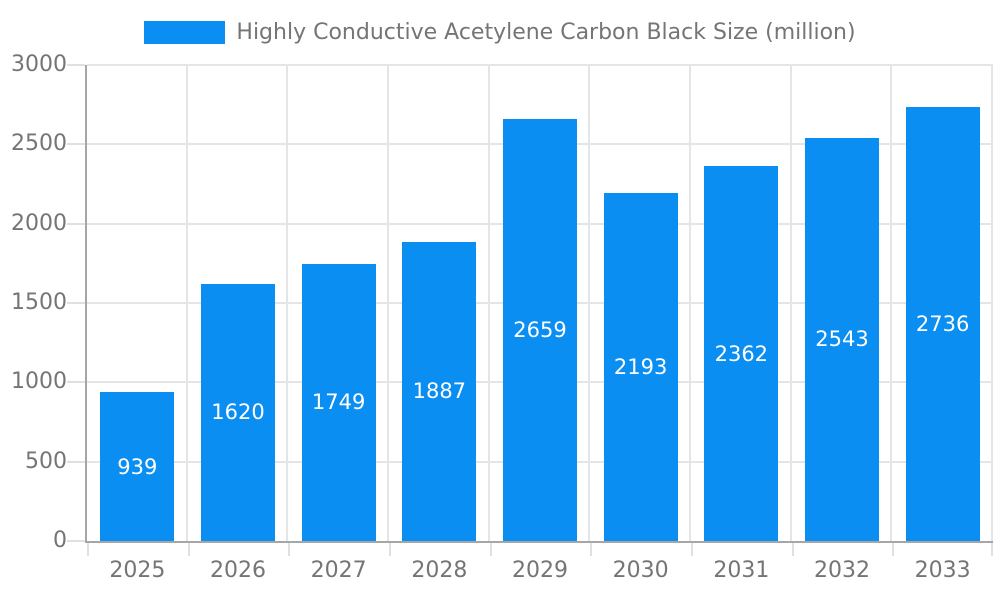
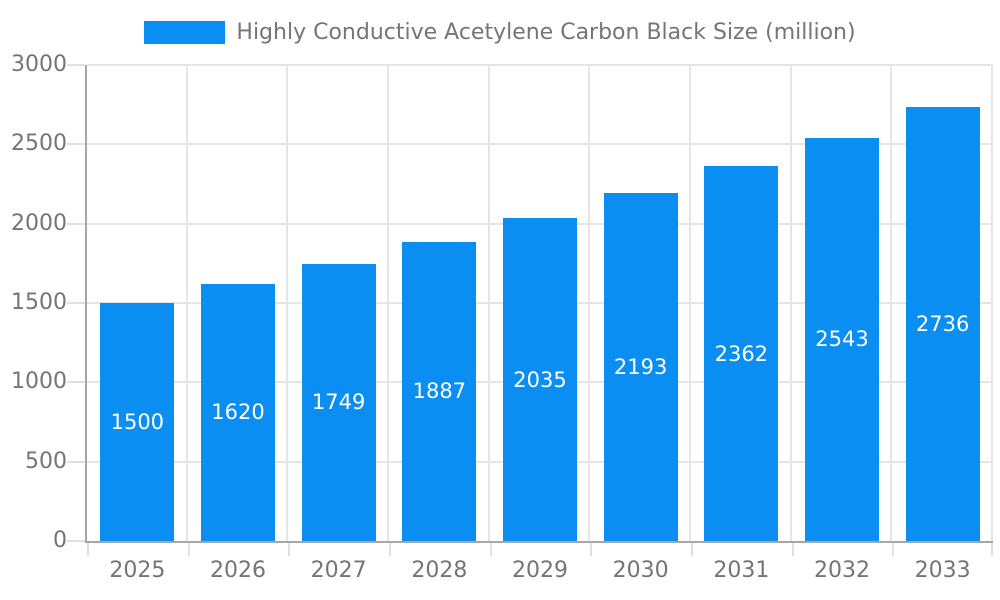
2025: 939 -> 1500
2029: 2659 -> 2035
